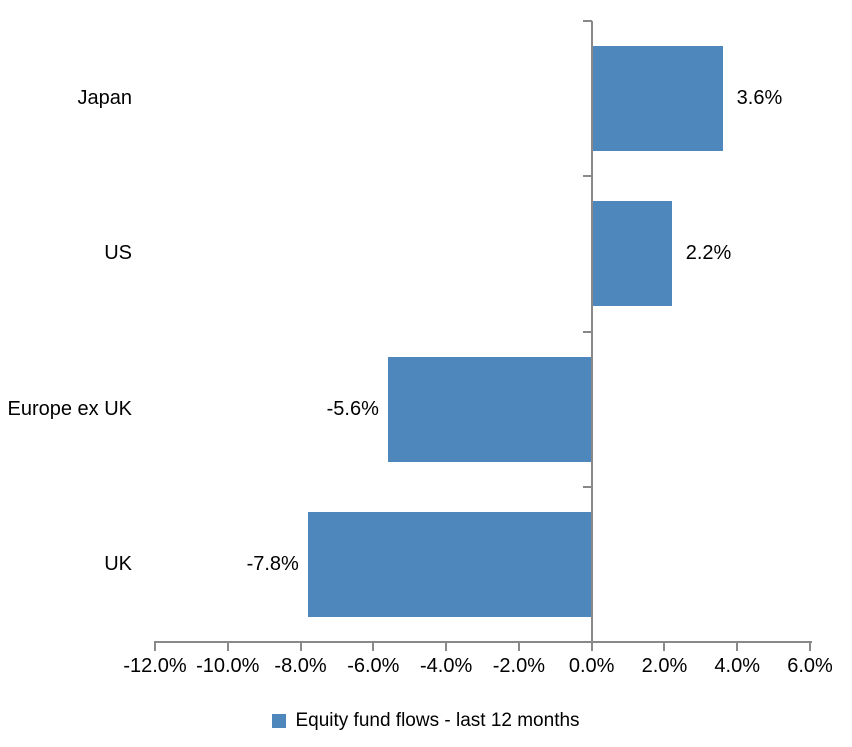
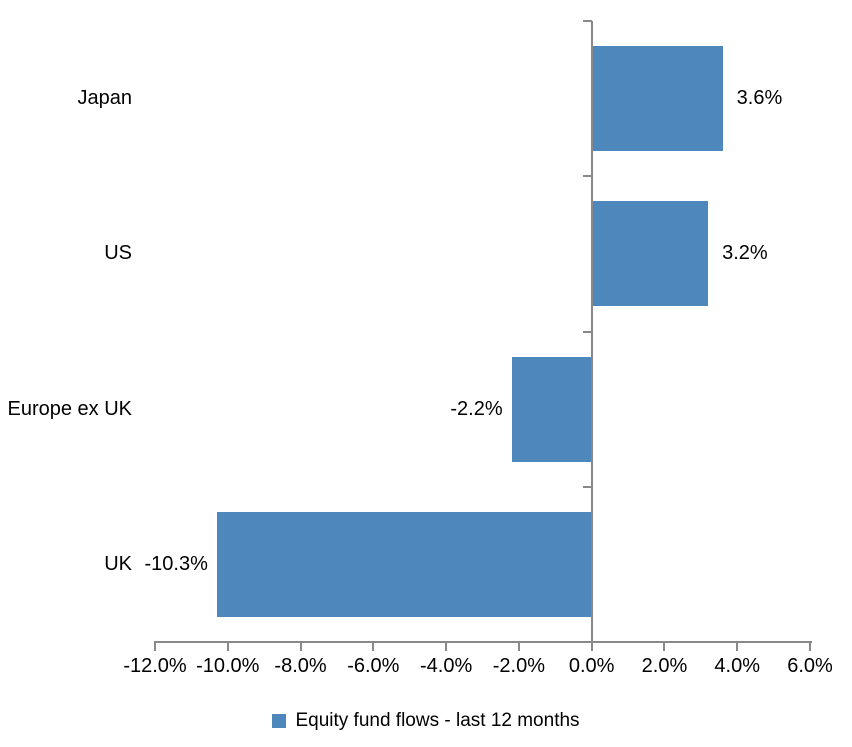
US: 2.2% -> 3.2%
Europe ex UK: -5.6% -> -2.2%
UK: -7.8% -> -10.3%
